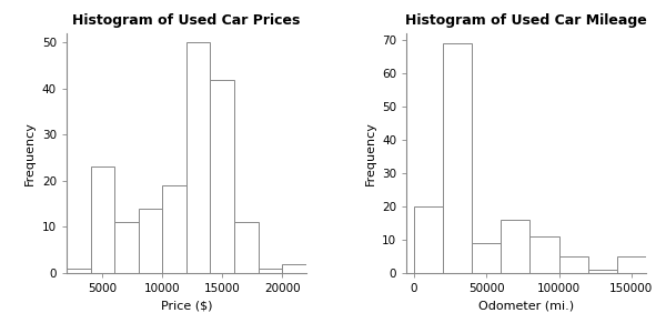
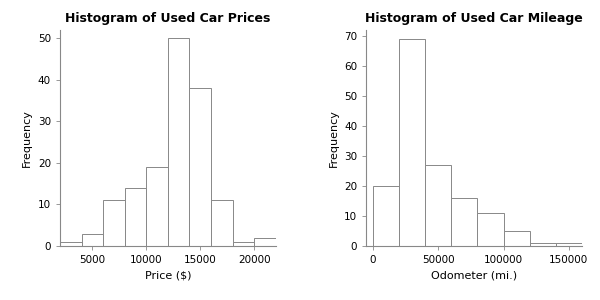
Histogram of Used Car Prices/5000: 23 -> 3
Histogram of Used Car Prices/15000: 42 -> 38
Histogram of Used Car Mileage/50000: 9 -> 27
Histogram of Used Car Mileage/150000: 5 -> 1
